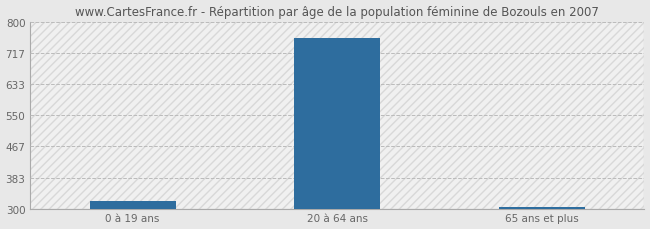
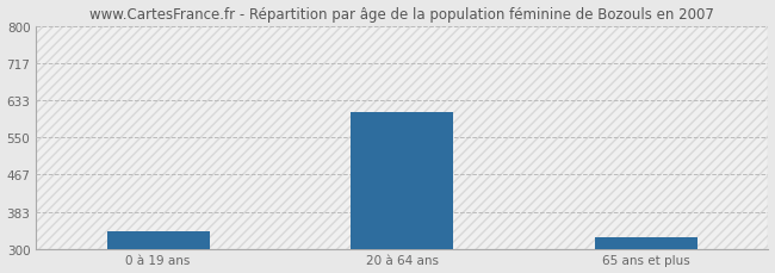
0 à 19 ans: 320 -> 340
20 à 64 ans: 755 -> 605
65 ans et plus: 303 -> 325
